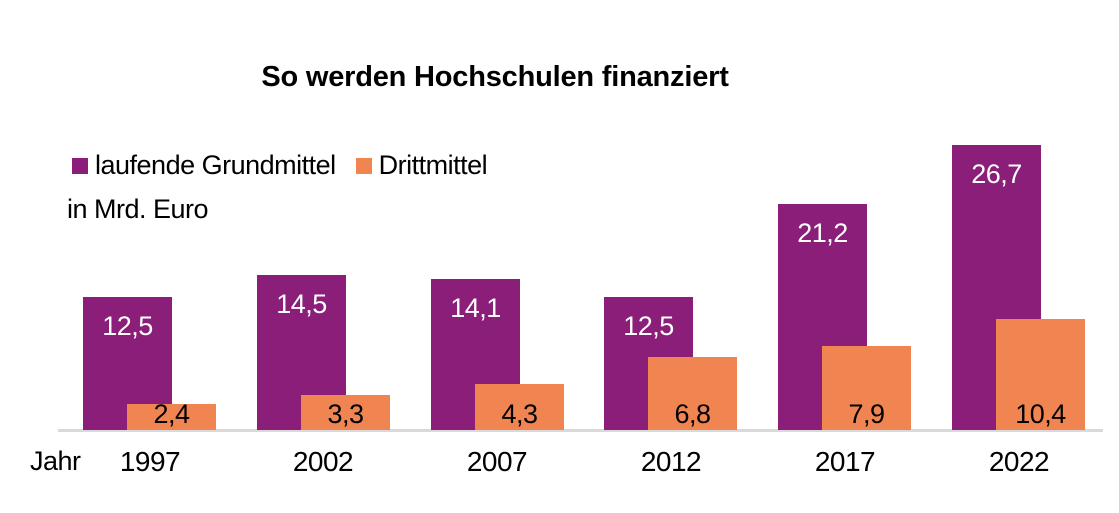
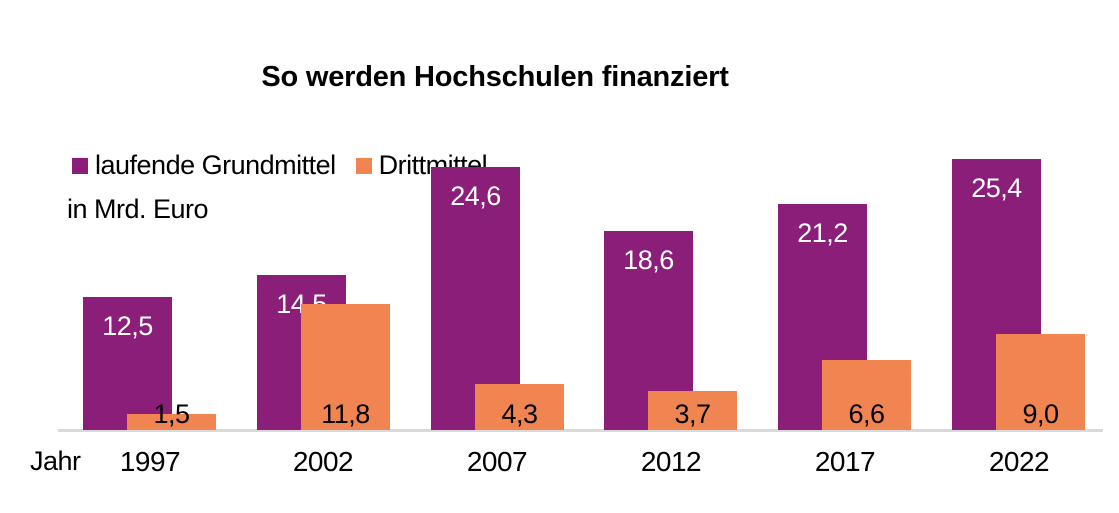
Drittmittel/1997: 2,4 -> 1,5
Drittmittel/2002: 3,3 -> 11,8
laufende Grundmittel/2007: 14,1 -> 24,6
laufende Grundmittel/2012: 12,5 -> 18,6
Drittmittel/2012: 6,8 -> 3,7
Drittmittel/2017: 7,9 -> 6,6
laufende Grundmittel/2022: 26,7 -> 25,4
Drittmittel/2022: 10,4 -> 9,0
